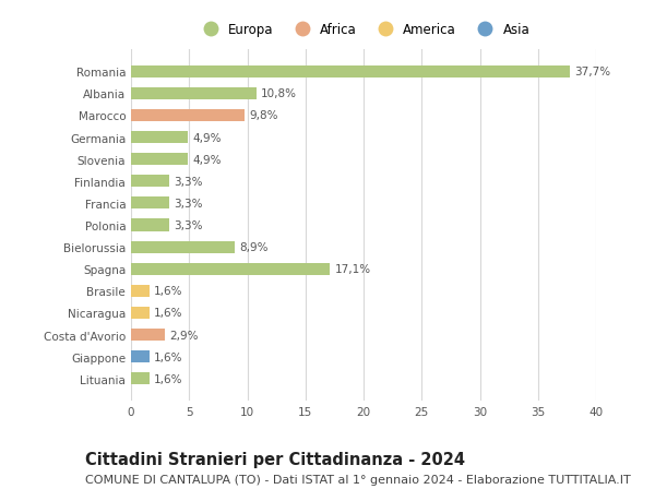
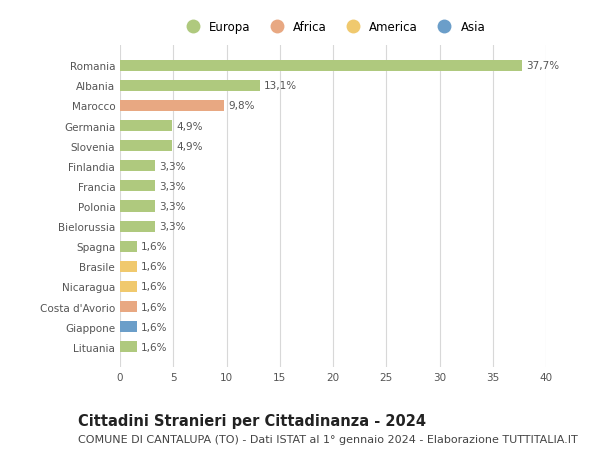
Albania: 10,8% -> 13,1%
Bielorussia: 8,9% -> 3,3%
Spagna: 17,1% -> 1,6%
Costa d'Avorio: 2,9% -> 1,6%
